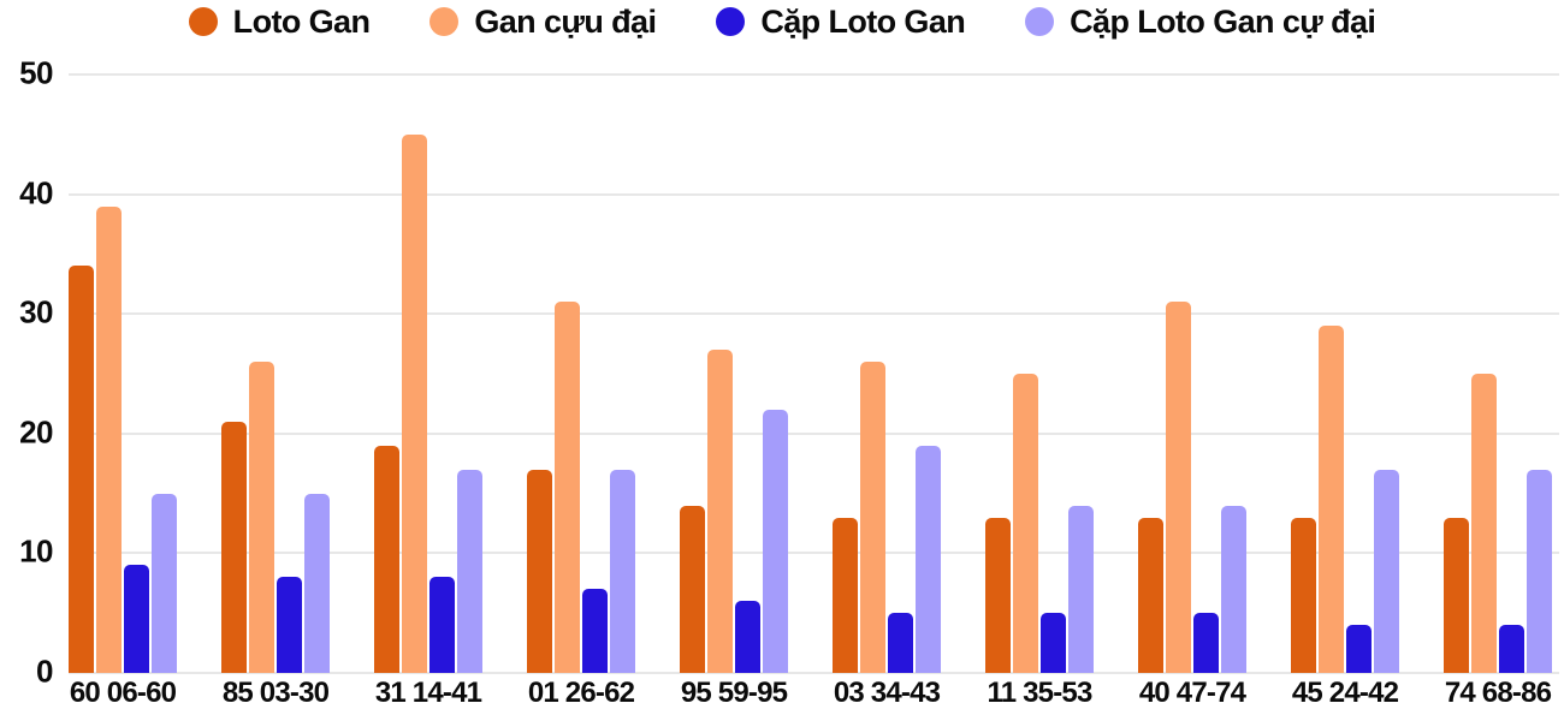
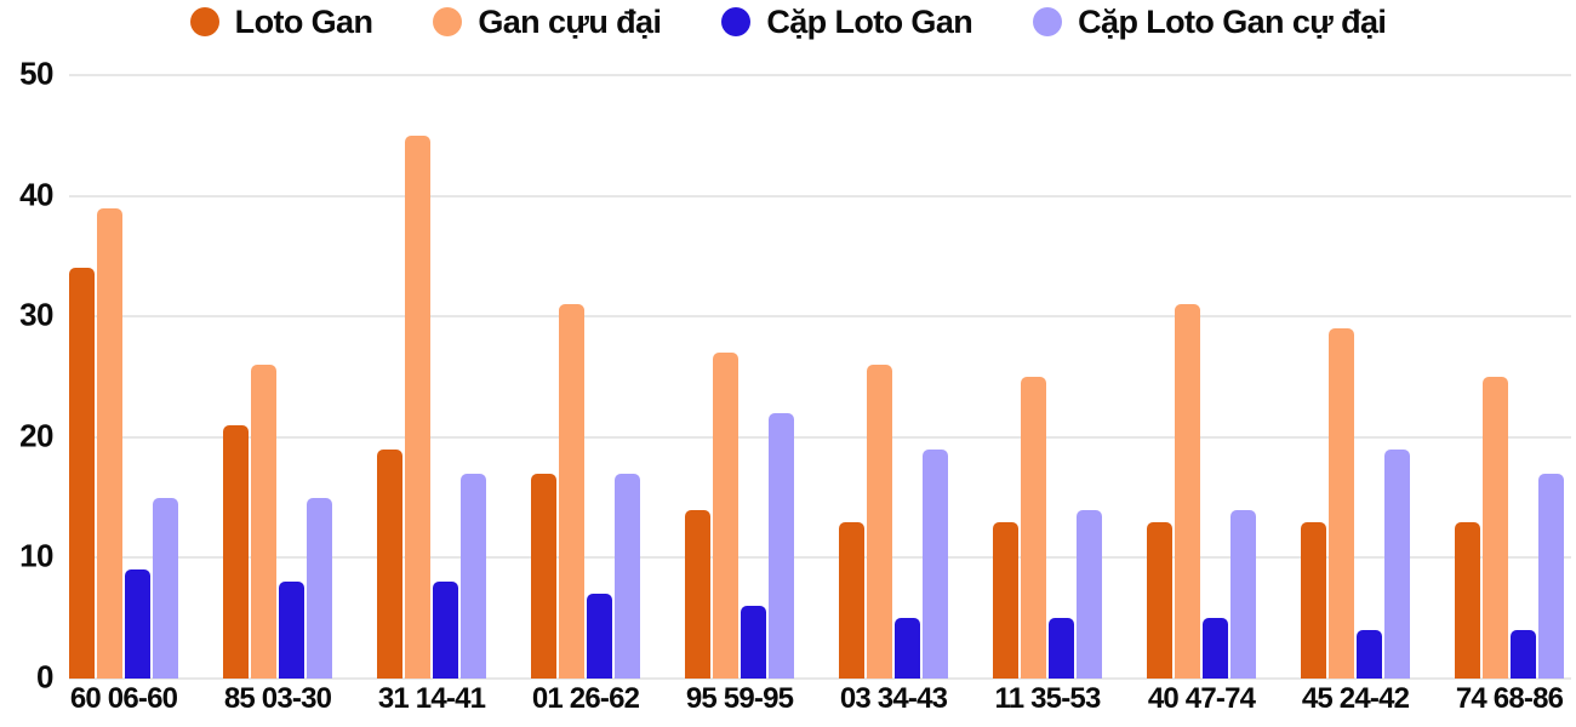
Cặp Loto Gan cự đại/45 24-42: 17 -> 19
